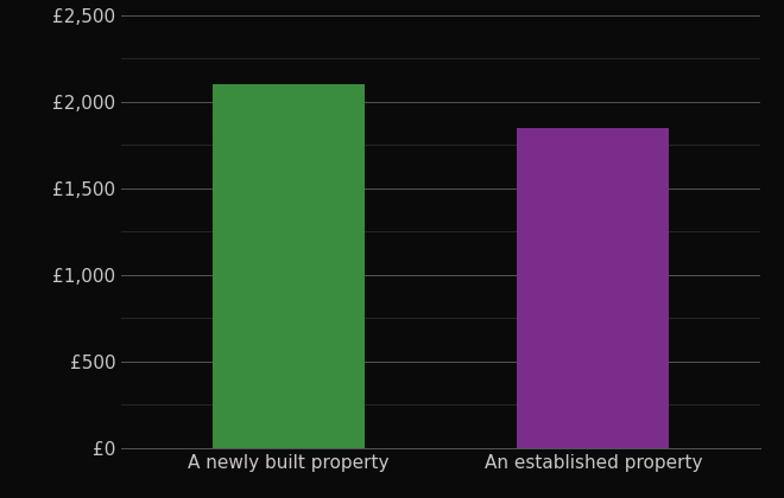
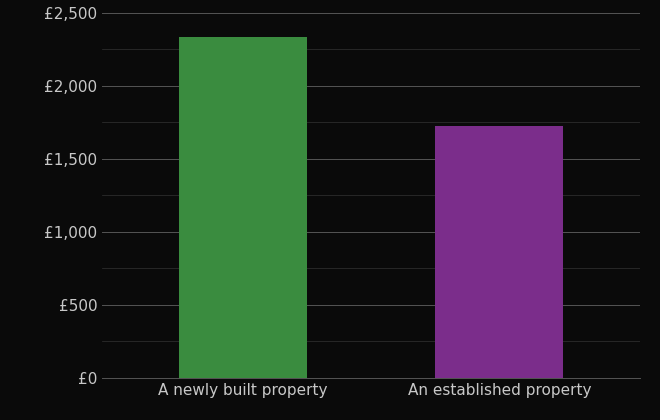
A newly built property: £2,100 -> £2,330
An established property: £1,850 -> £1,720
